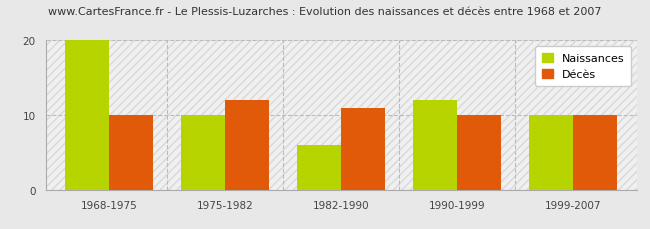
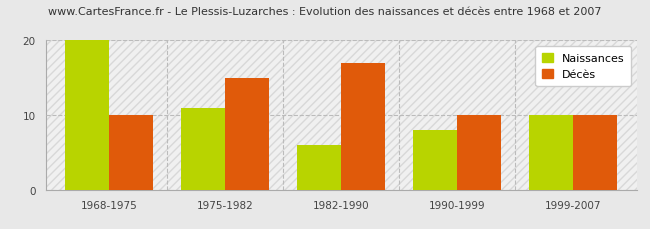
Naissances/1975-1982: 10 -> 11
Décès/1975-1982: 12 -> 15
Décès/1982-1990: 11 -> 17
Naissances/1990-1999: 12 -> 8
